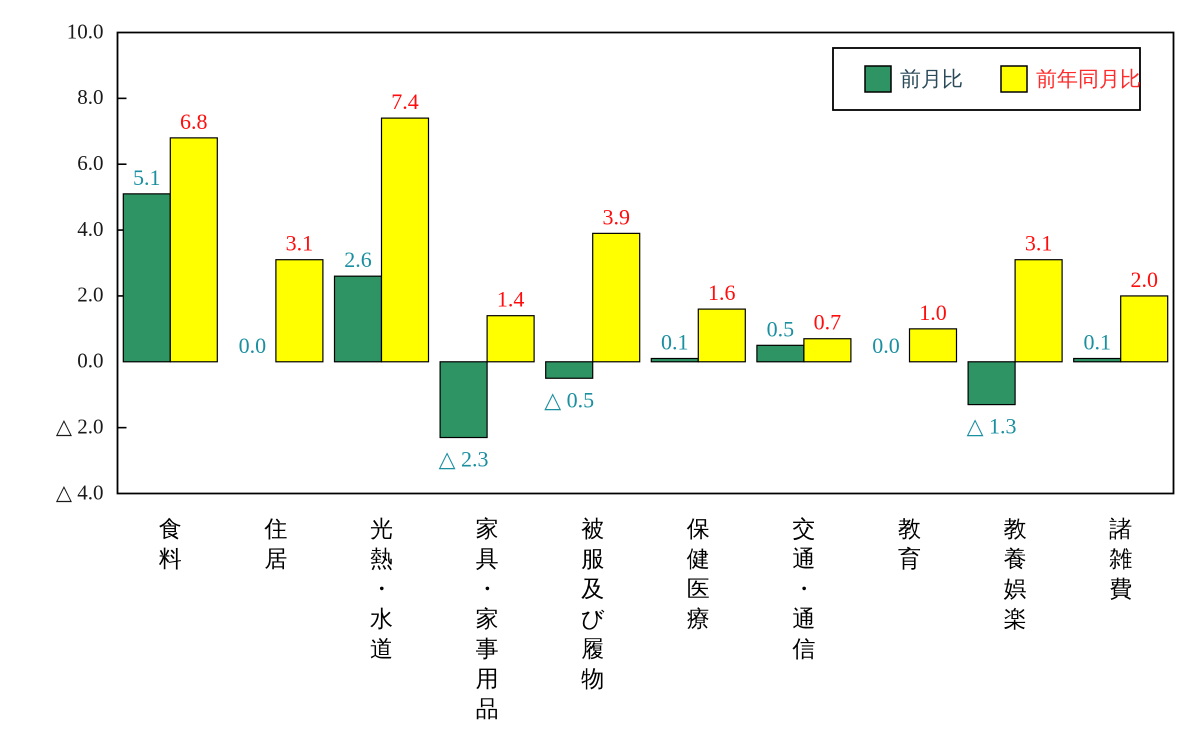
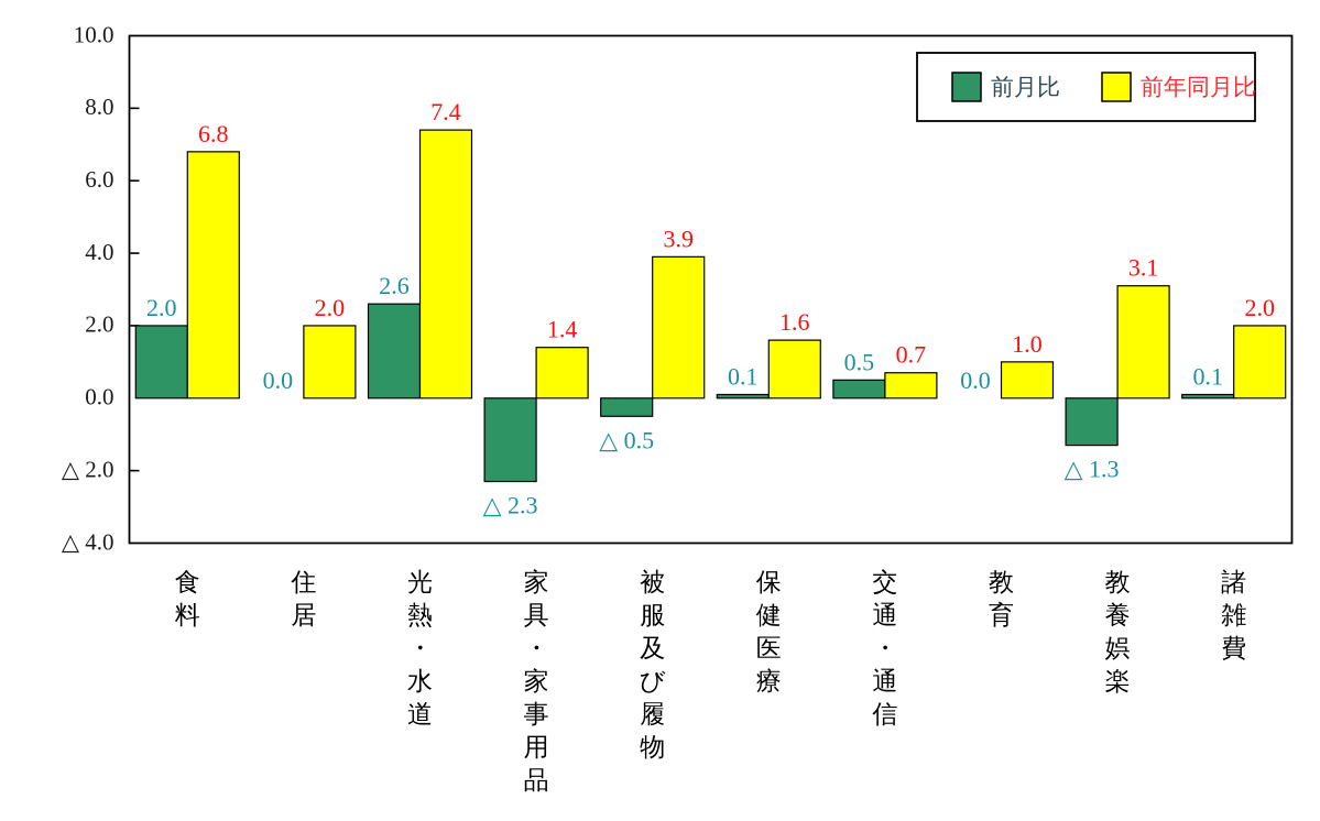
前月比/食料: 5.1 -> 2.0
前年同月比/住居: 3.1 -> 2.0
